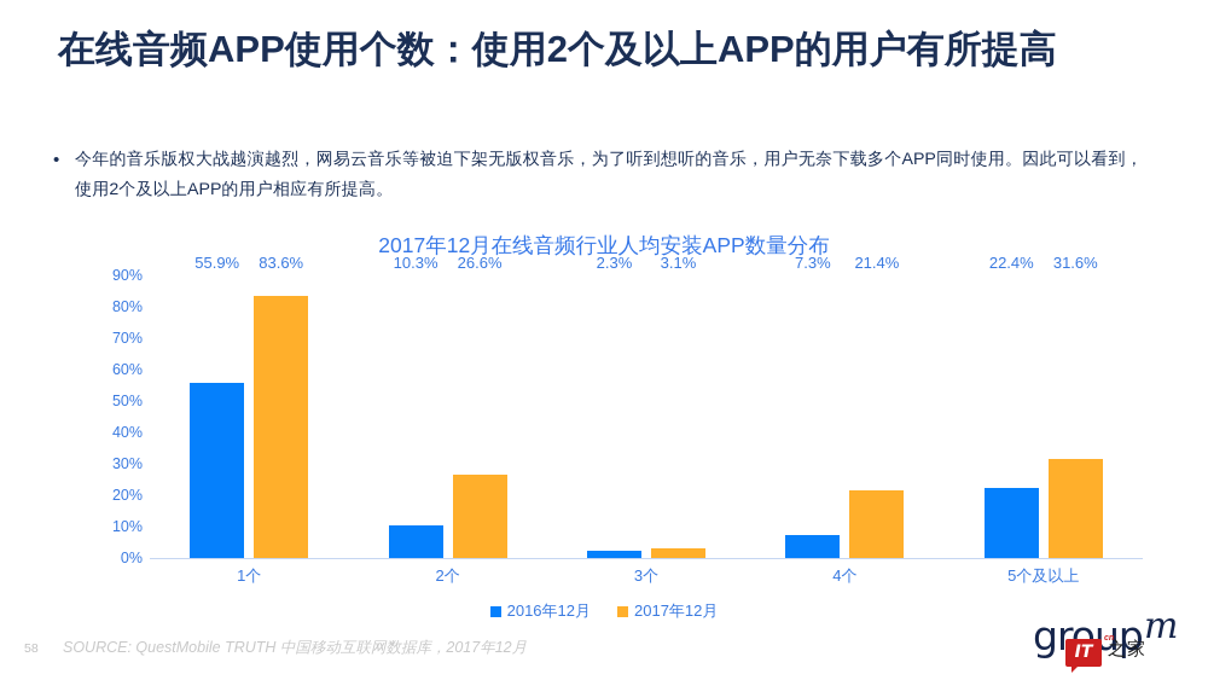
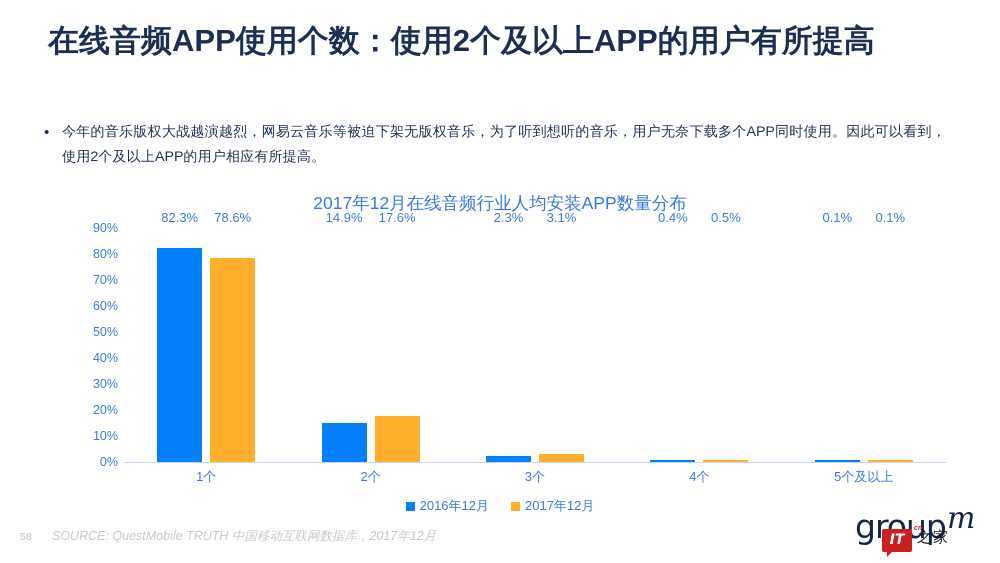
2016年12月/1个: 55.9% -> 82.3%
2017年12月/1个: 83.6% -> 78.6%
2016年12月/2个: 10.3% -> 14.9%
2017年12月/2个: 26.6% -> 17.6%
2016年12月/4个: 7.3% -> 0.4%
2017年12月/4个: 21.4% -> 0.5%
2016年12月/5个及以上: 22.4% -> 0.1%
2017年12月/5个及以上: 31.6% -> 0.1%
